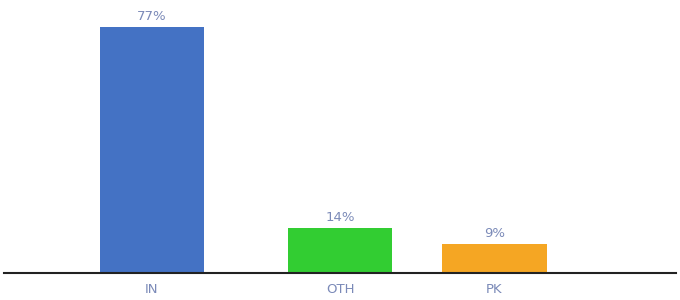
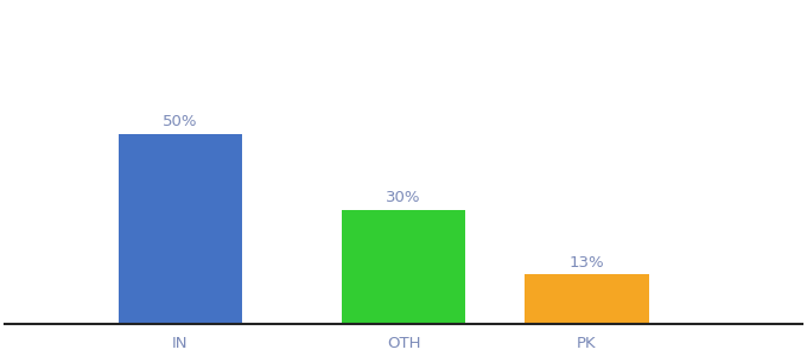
IN: 77% -> 50%
OTH: 14% -> 30%
PK: 9% -> 13%
